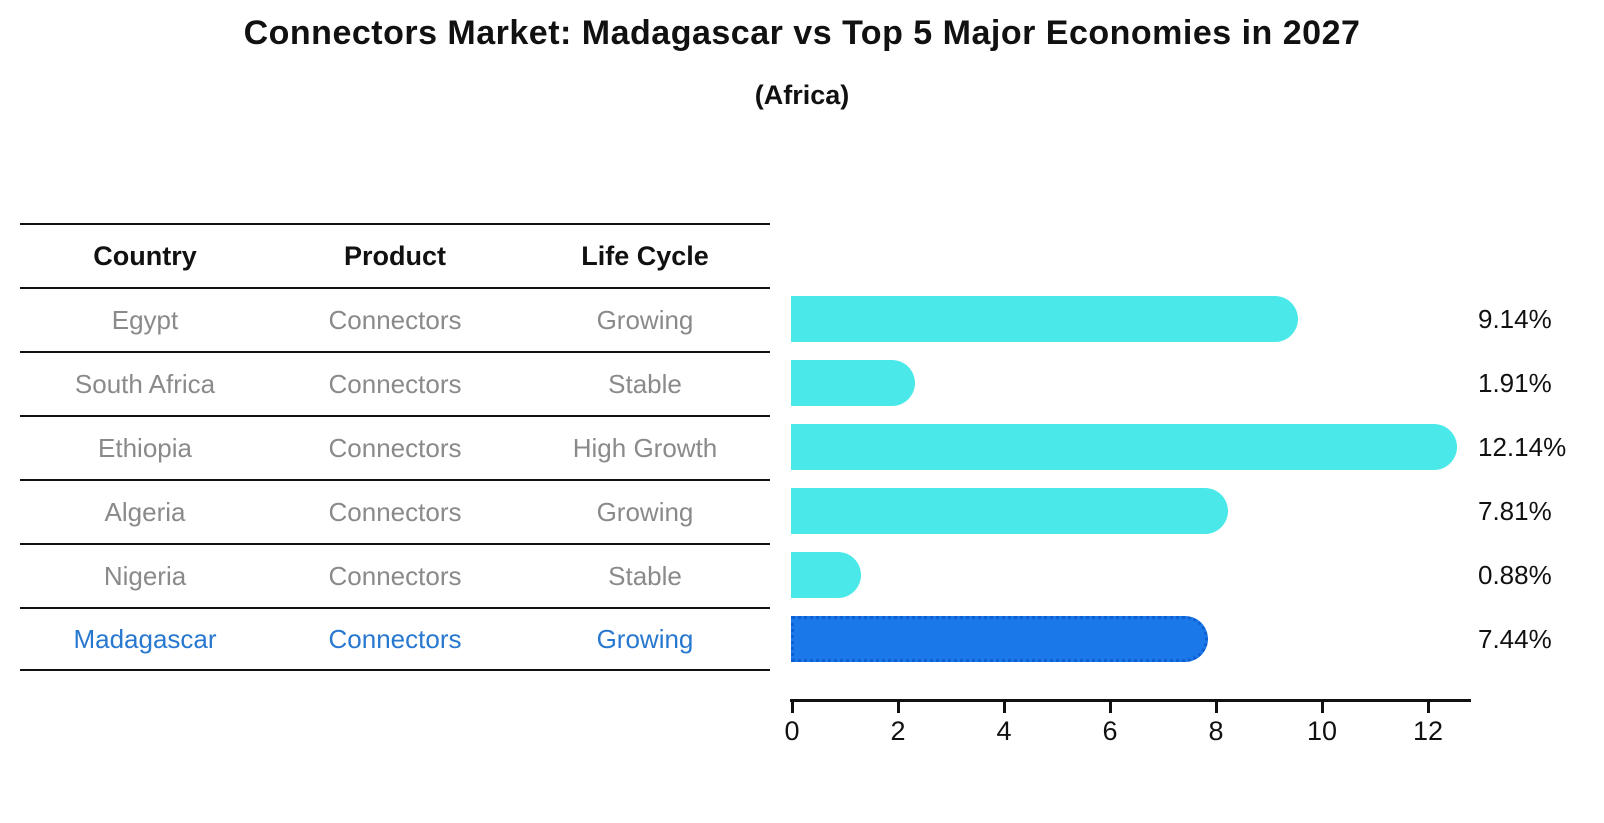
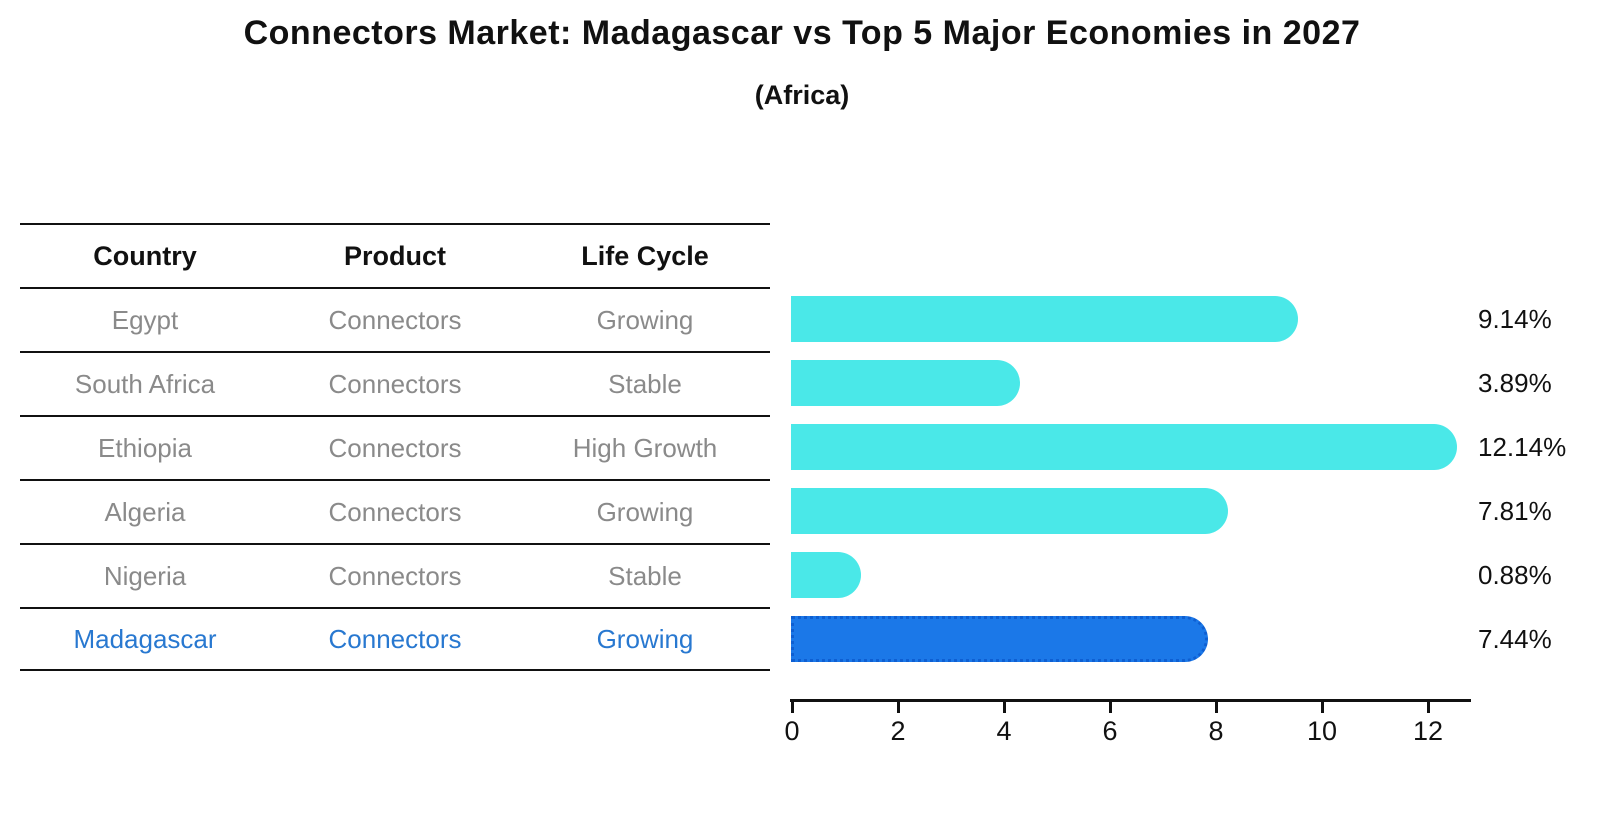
South Africa: 1.91% -> 3.89%
